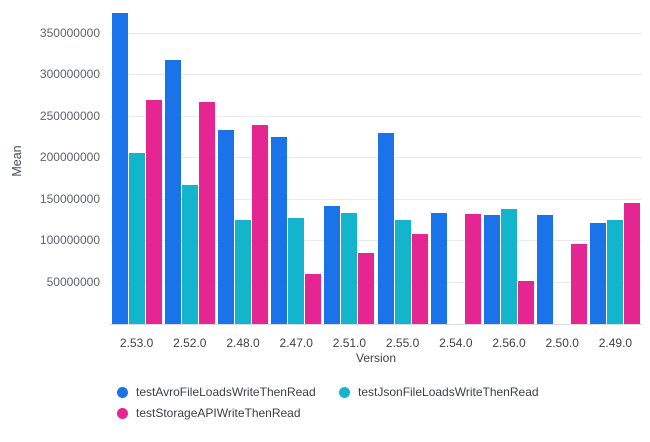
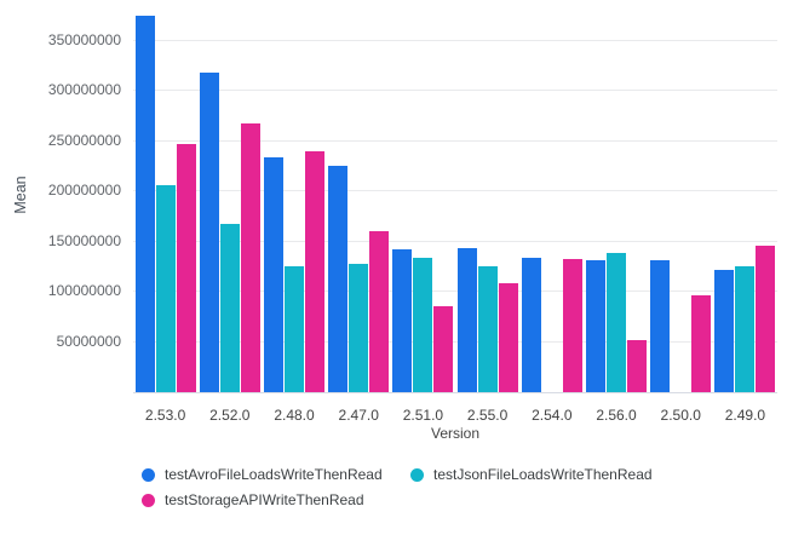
testStorageAPIWriteThenRead/2.53.0: 270000000 -> 250000000
testStorageAPIWriteThenRead/2.47.0: 60000000 -> 160000000
testAvroFileLoadsWriteThenRead/2.55.0: 230000000 -> 140000000
